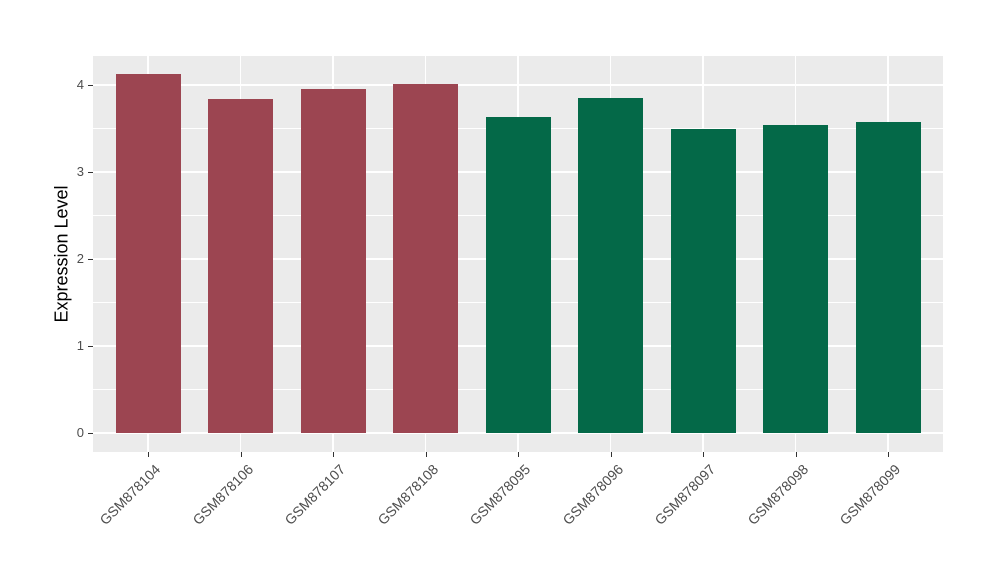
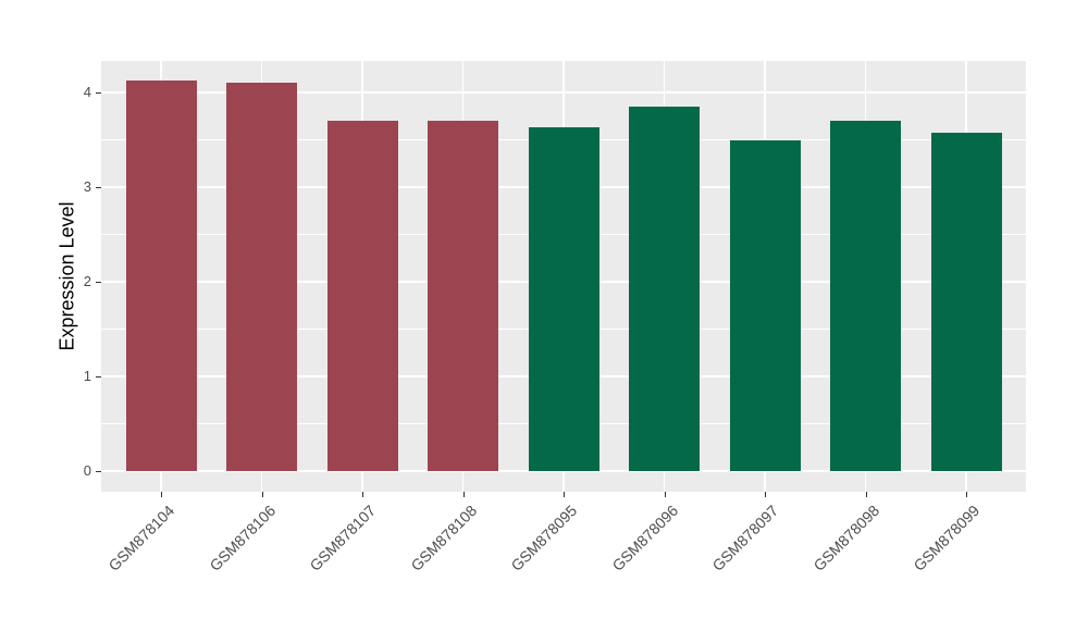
GSM878106: 3.8 -> 4.1
GSM878107: 4.0 -> 3.7
GSM878108: 4.0 -> 3.7
GSM878098: 3.5 -> 3.7
